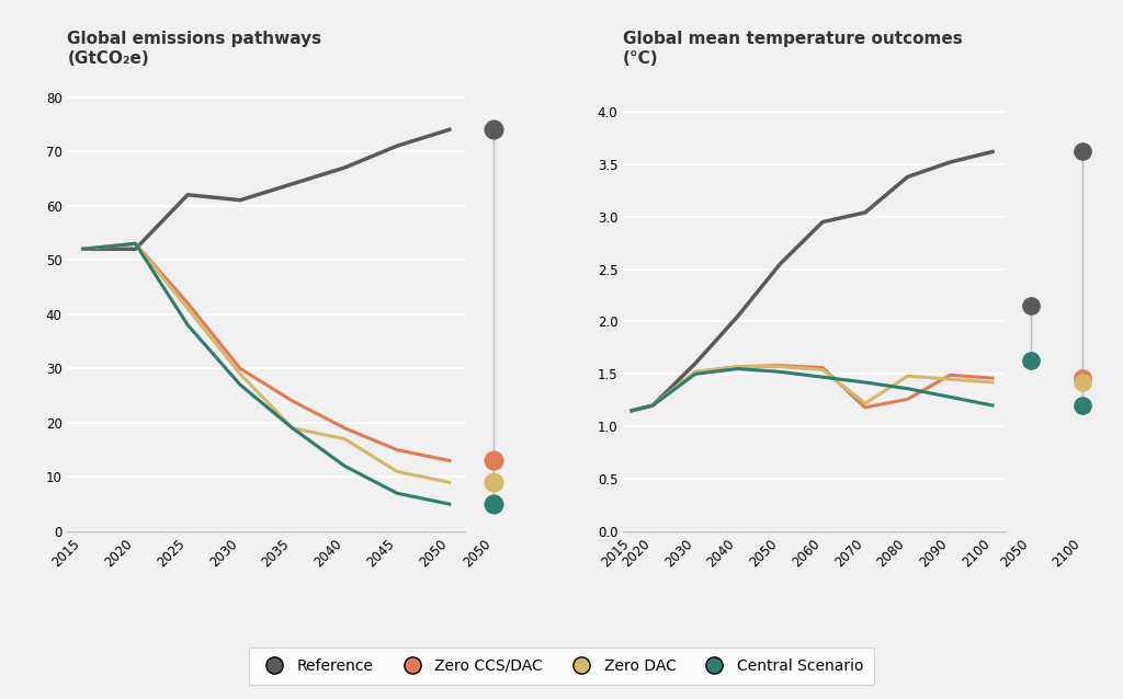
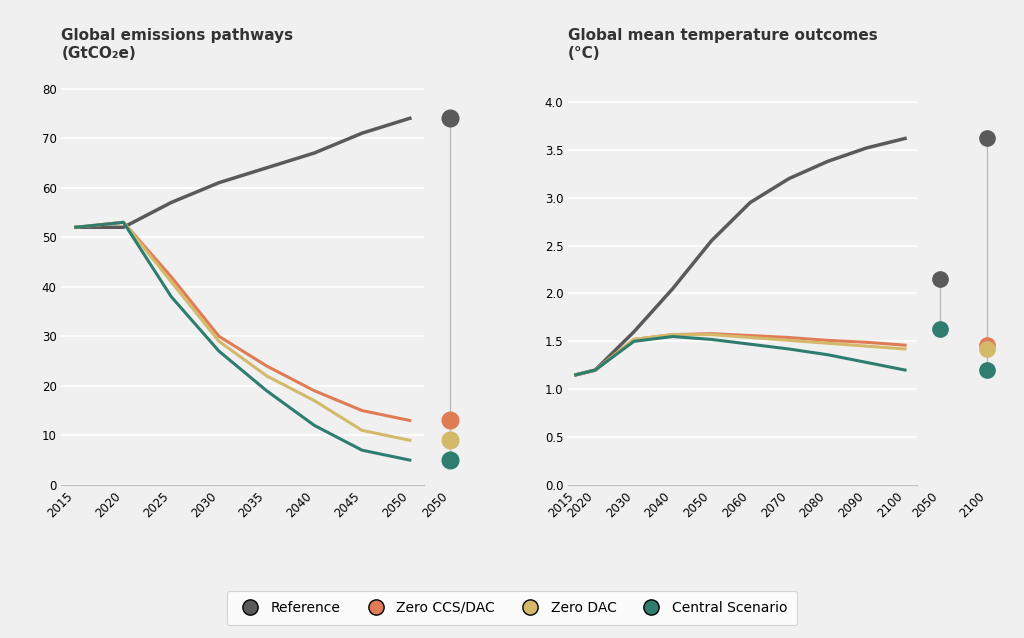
Reference/2025: 62 -> 57
Zero DAC/2035: 19 -> 22
Reference/2070: 3.04 -> 3.20
Zero CCS/DAC/2070: 1.18 -> 1.54
Zero DAC/2070: 1.22 -> 1.51
Zero CCS/DAC/2080: 1.26 -> 1.51
